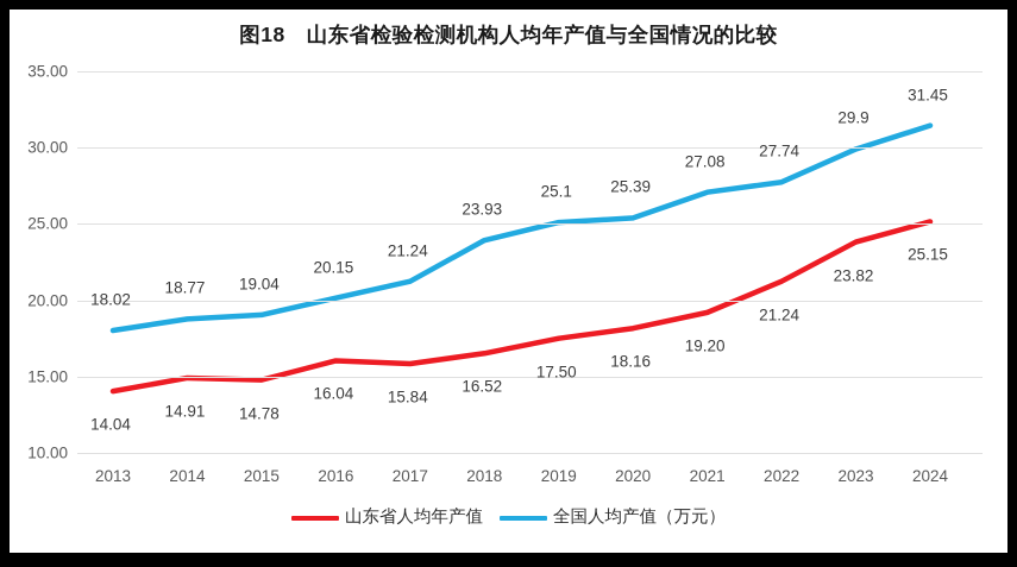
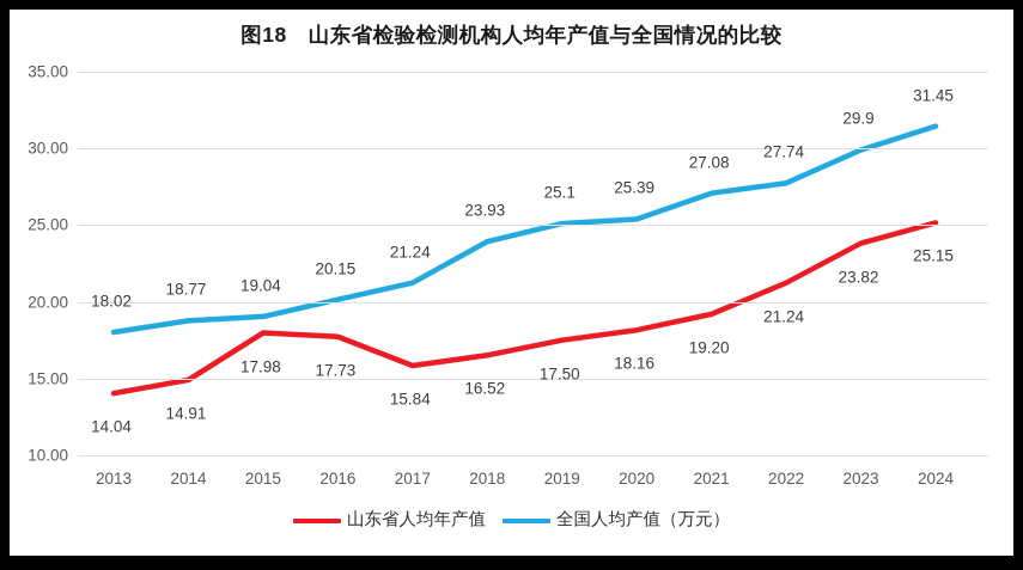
山东省人均年产值/2015: 14.78 -> 17.98
山东省人均年产值/2016: 16.04 -> 17.73
